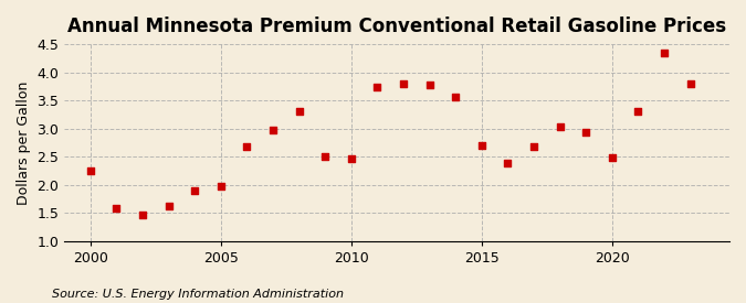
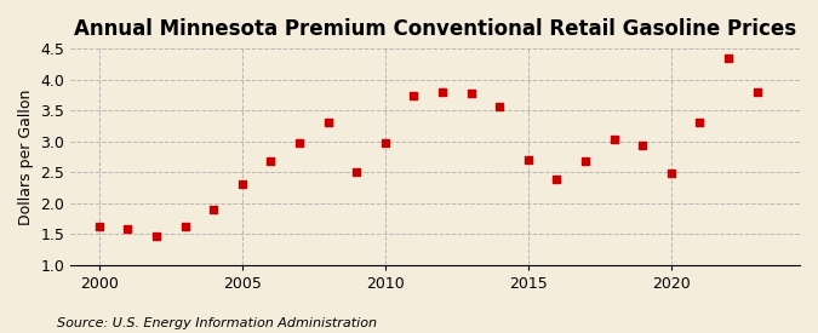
2000: 2.24 -> 1.63
2005: 1.98 -> 2.30
2010: 2.46 -> 2.98
